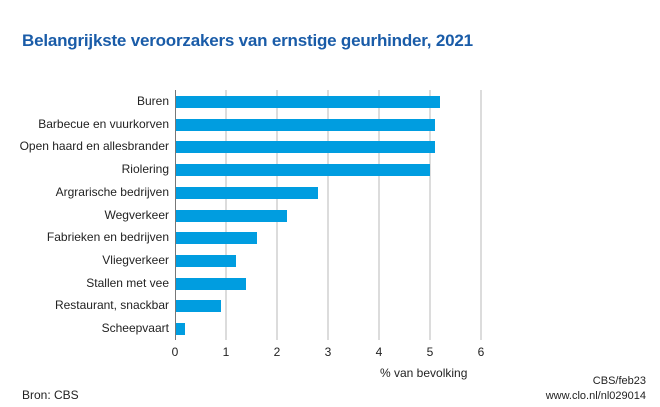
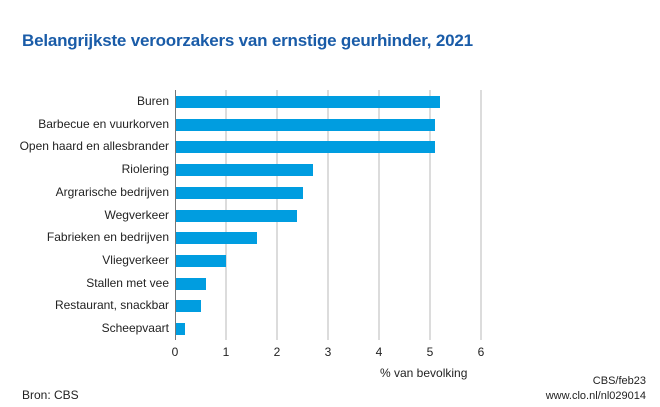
Riolering: 5.0 -> 2.7
Argrarische bedrijven: 2.8 -> 2.5
Wegverkeer: 2.2 -> 2.4
Vliegverkeer: 1.2 -> 1.0
Stallen met vee: 1.4 -> 0.6
Restaurant, snackbar: 0.9 -> 0.5
